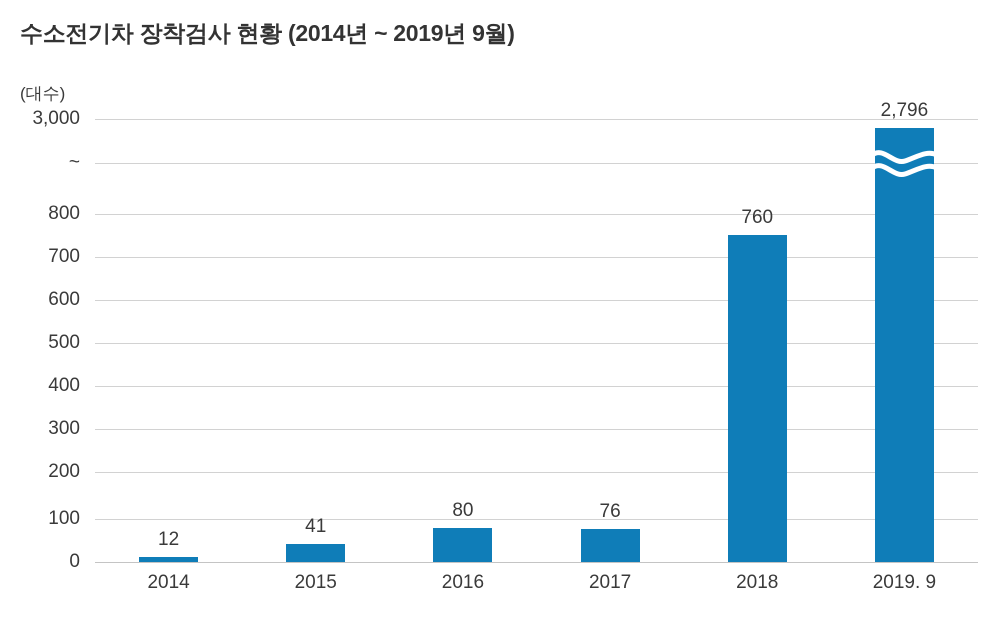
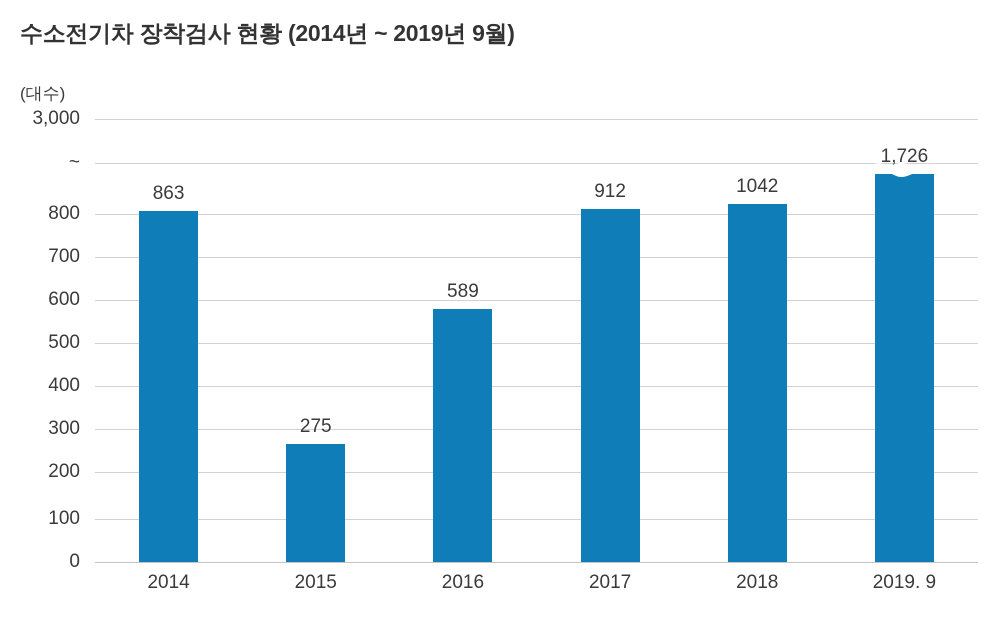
2014: 12 -> 863
2015: 41 -> 275
2016: 80 -> 589
2017: 76 -> 912
2018: 760 -> 1042
2019. 9: 2,796 -> 1,726
